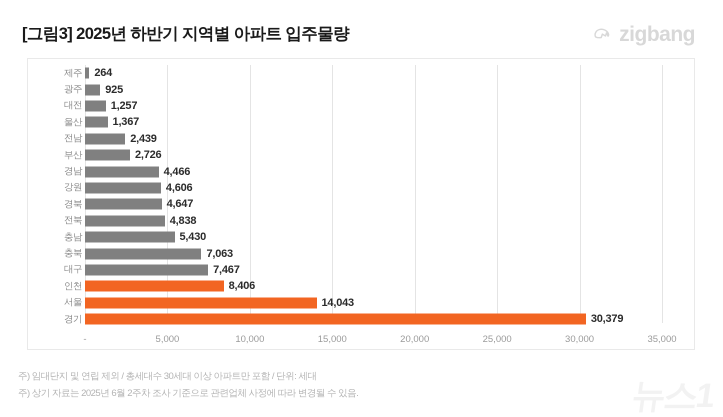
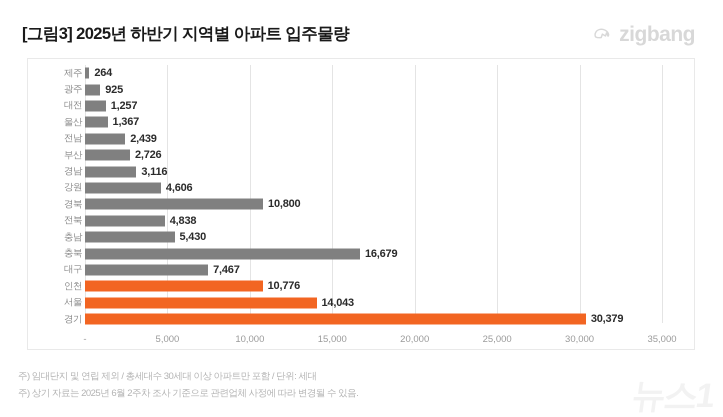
경남: 4,466 -> 3,116
경북: 4,647 -> 10,800
충북: 7,063 -> 16,679
인천: 8,406 -> 10,776
